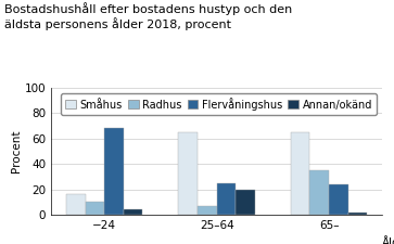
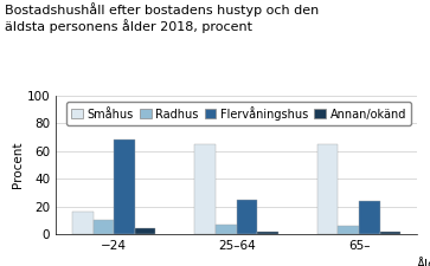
Annan/okänd/25–64: 20 -> 2
Radhus/65–: 35 -> 6
